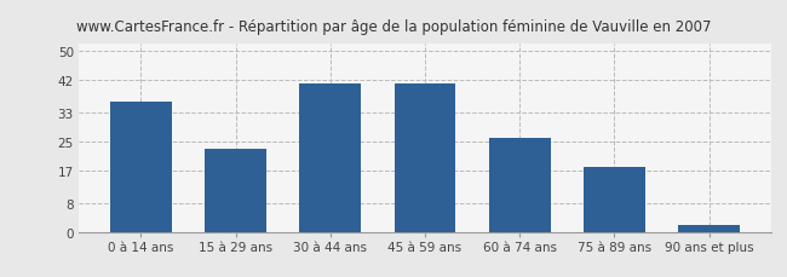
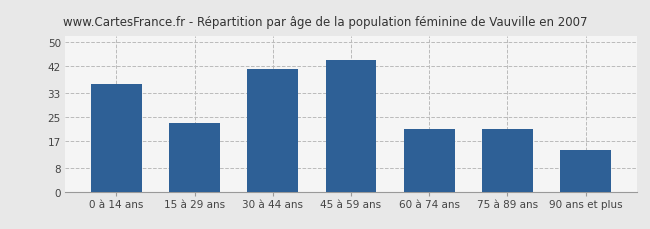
45 à 59 ans: 41 -> 44
60 à 74 ans: 26 -> 21
75 à 89 ans: 18 -> 21
90 ans et plus: 2 -> 14
